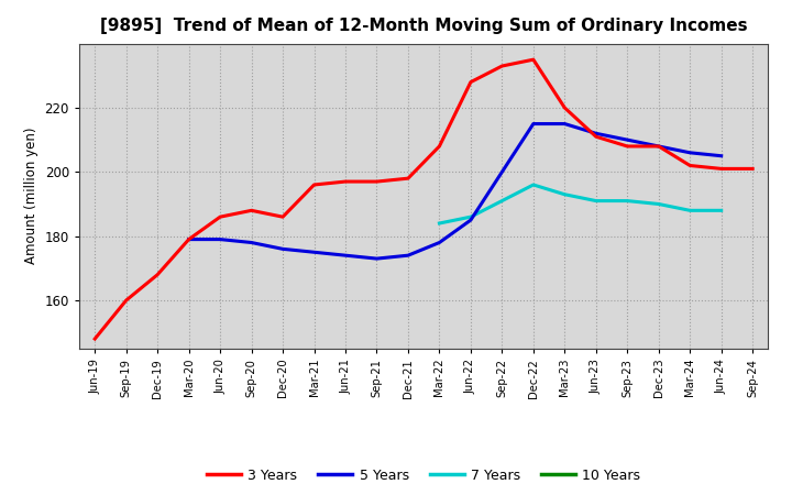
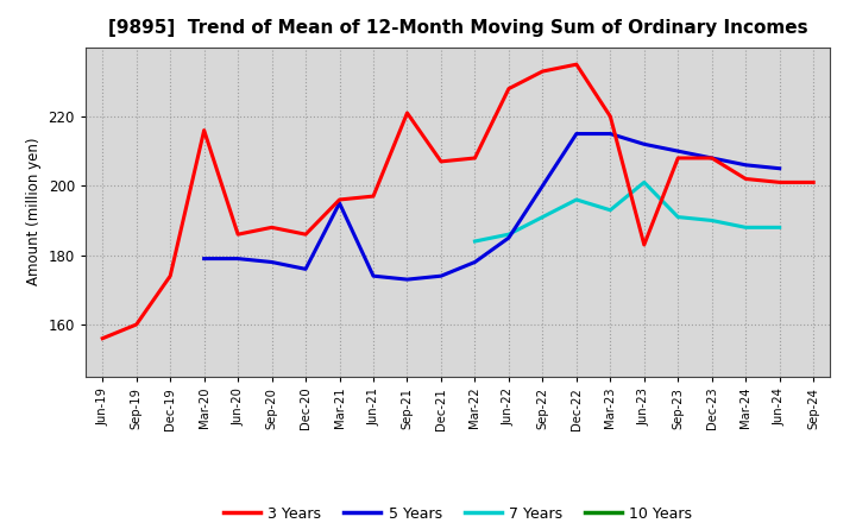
3 Years/Jun-19: 148 -> 156
3 Years/Dec-19: 168 -> 174
3 Years/Mar-20: 179 -> 216
5 Years/Mar-21: 175 -> 195
3 Years/Sep-21: 197 -> 221
3 Years/Dec-21: 198 -> 207
3 Years/Jun-23: 211 -> 183
7 Years/Jun-23: 191 -> 201
